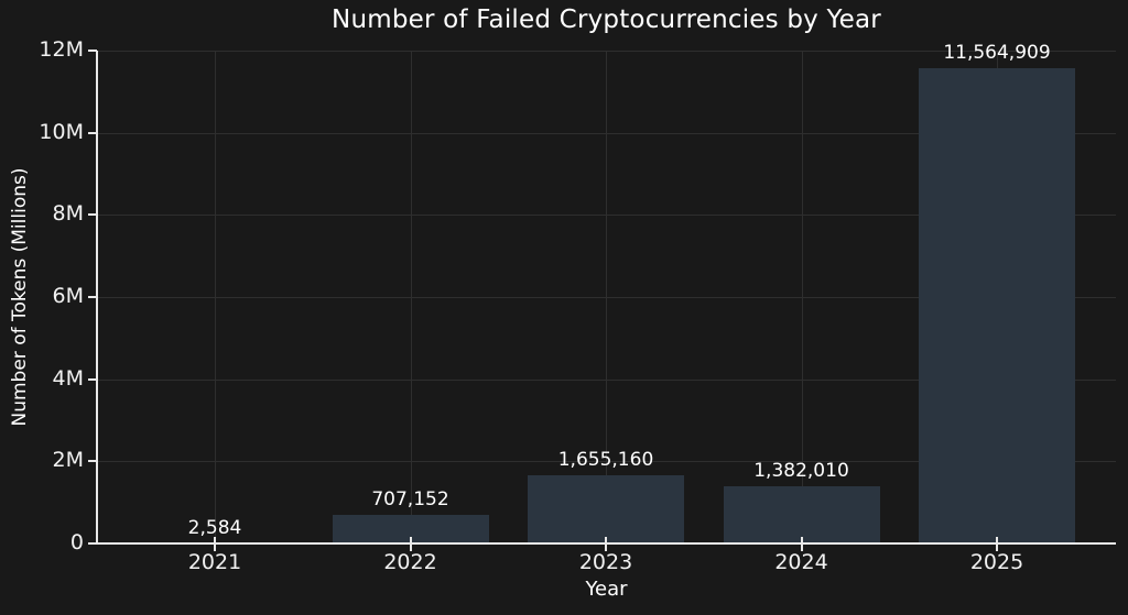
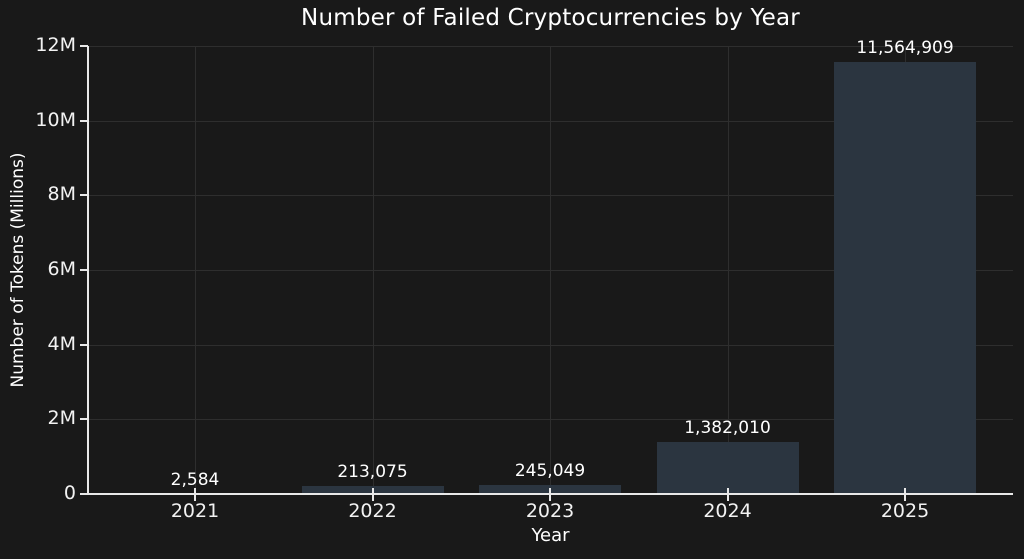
2022: 707,152 -> 213,075
2023: 1,655,160 -> 245,049
